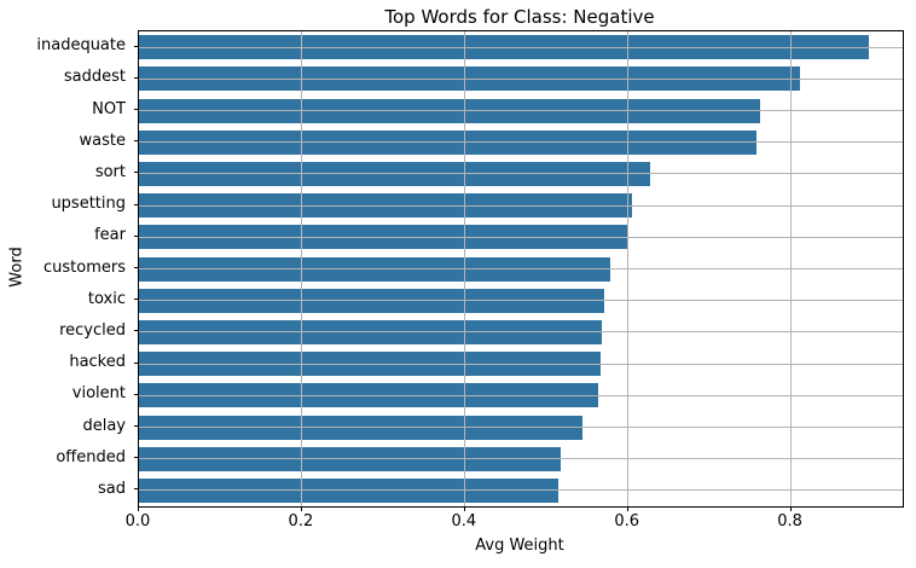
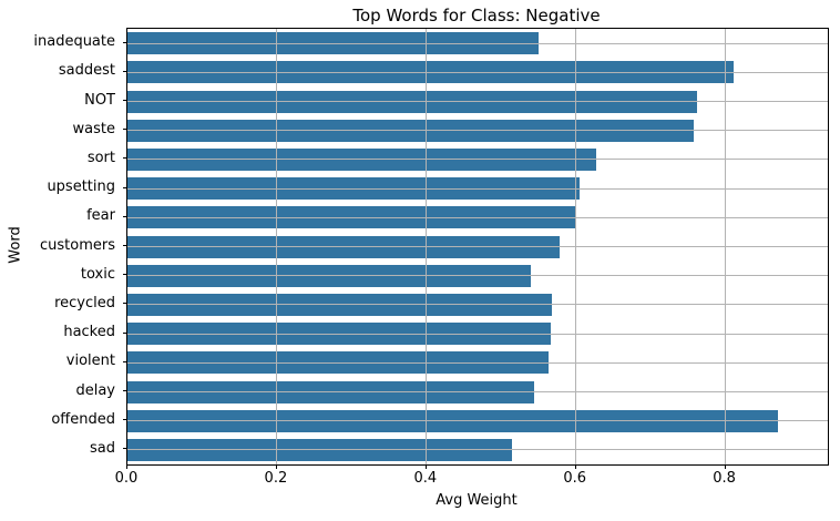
inadequate: 0.90 -> 0.55
toxic: 0.57 -> 0.54
offended: 0.52 -> 0.87
